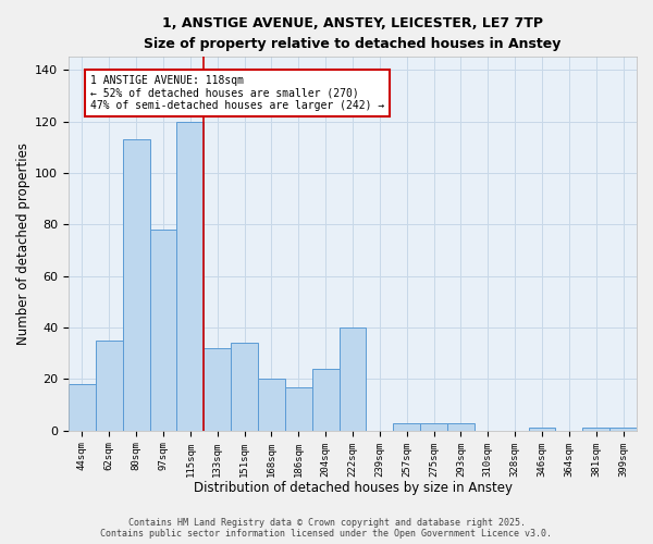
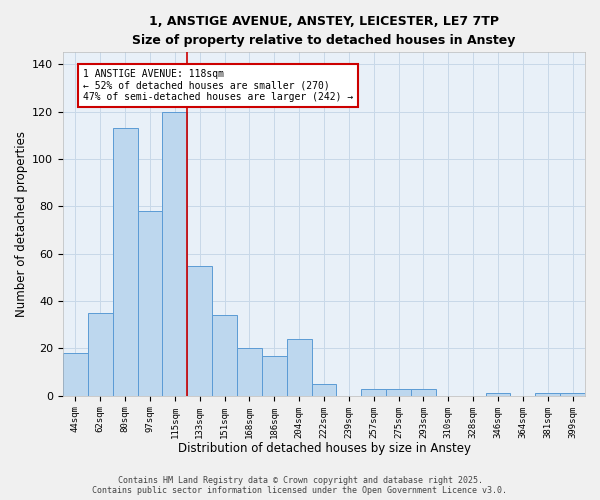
133sqm: 32 -> 55
222sqm: 40 -> 5
